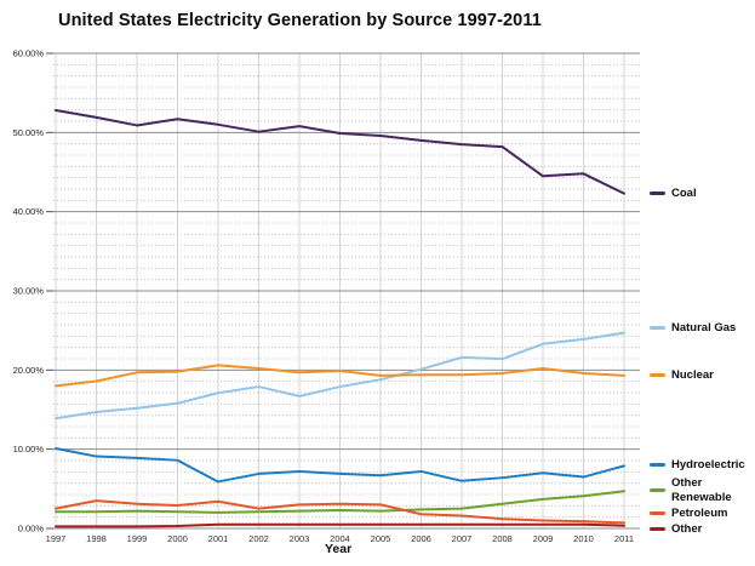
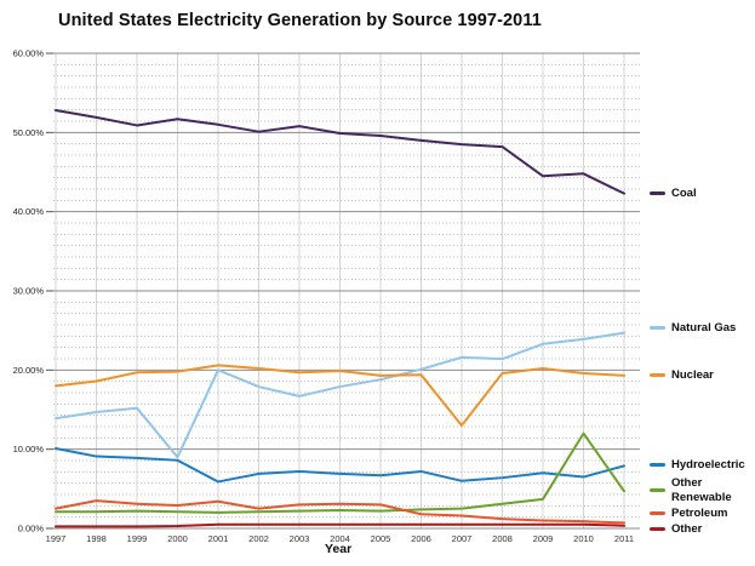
Natural Gas/2000: 16% -> 9%
Natural Gas/2001: 17% -> 20%
Nuclear/2007: 19% -> 13%
Other Renewable/2010: 4% -> 12%
